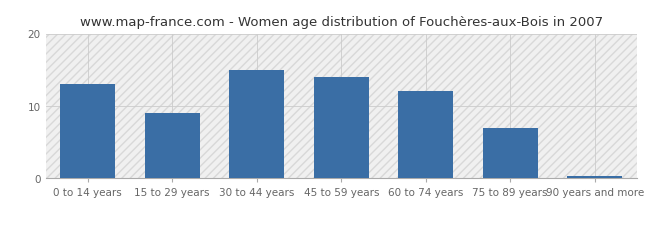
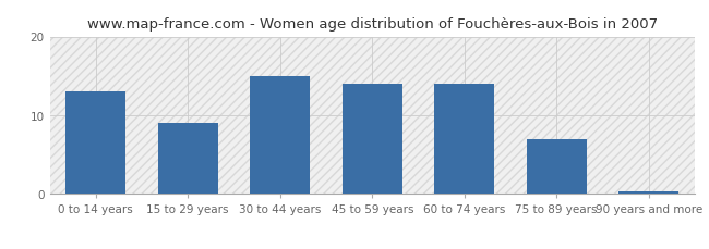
60 to 74 years: 12.0 -> 14.0
